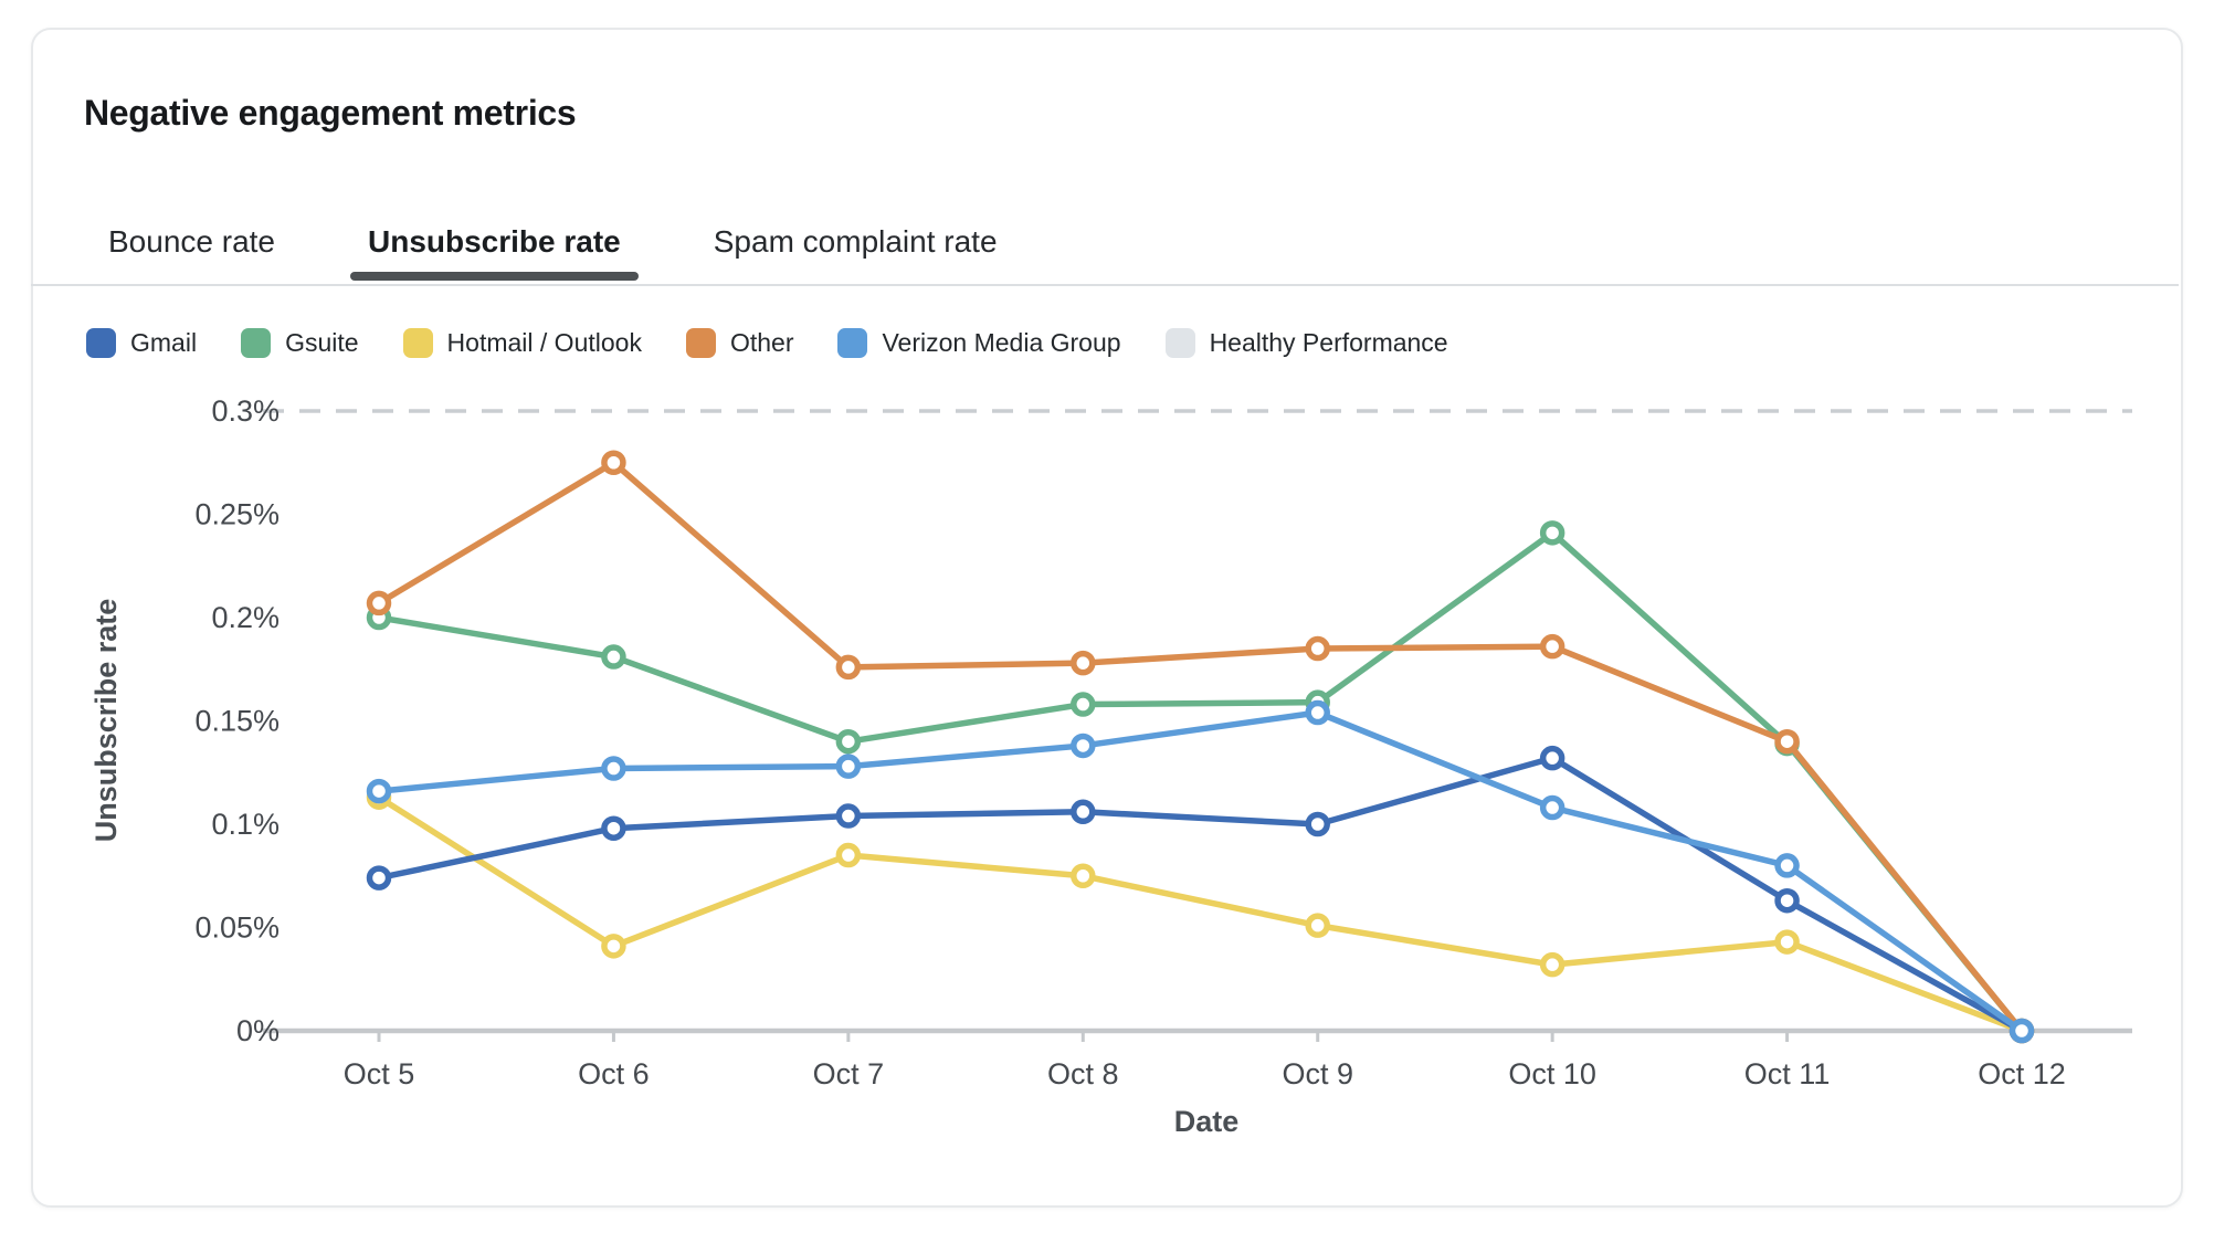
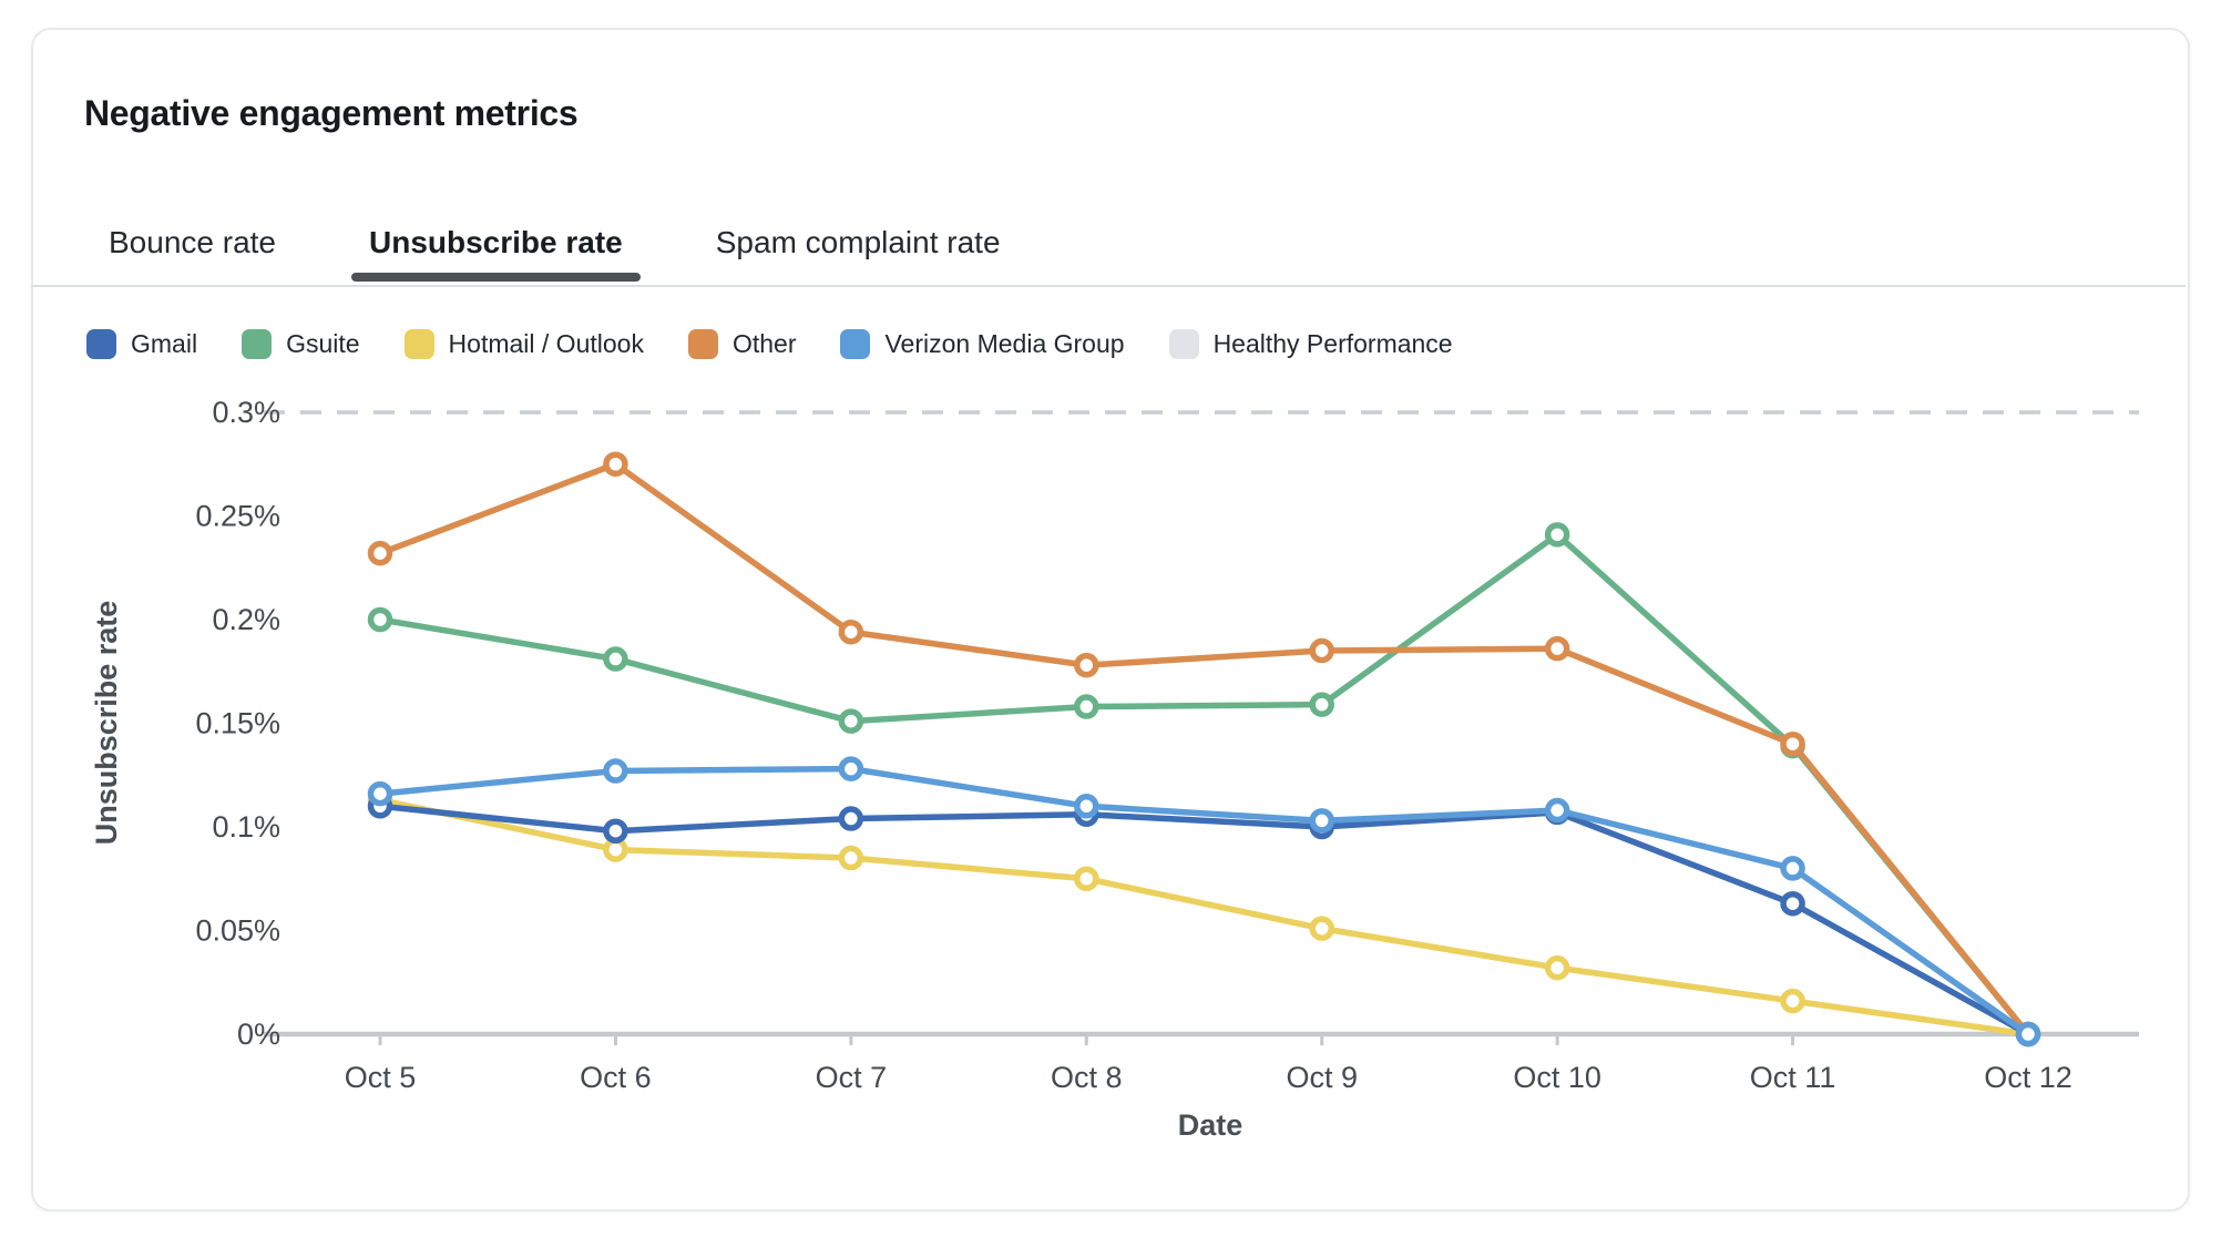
Gmail/Oct 5: 0.074% -> 0.110%
Other/Oct 5: 0.207% -> 0.232%
Hotmail / Outlook/Oct 6: 0.041% -> 0.089%
Gsuite/Oct 7: 0.140% -> 0.151%
Other/Oct 7: 0.176% -> 0.194%
Verizon Media Group/Oct 8: 0.138% -> 0.110%
Verizon Media Group/Oct 9: 0.154% -> 0.103%
Gmail/Oct 10: 0.132% -> 0.107%
Hotmail / Outlook/Oct 11: 0.043% -> 0.016%
